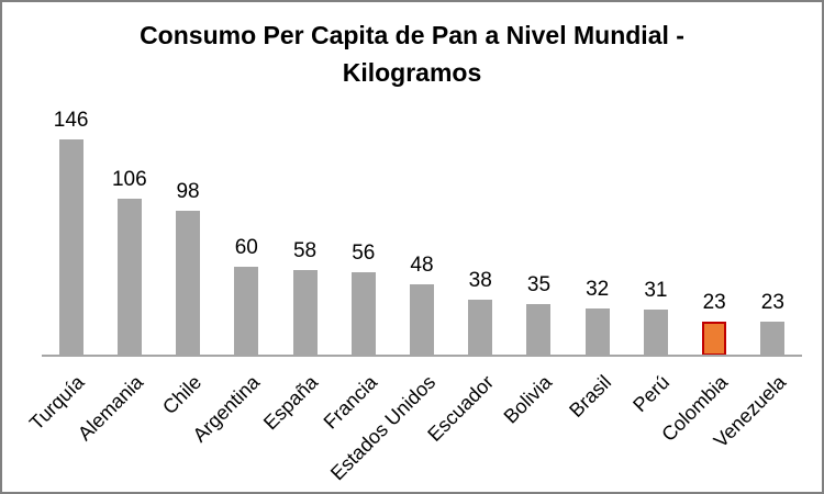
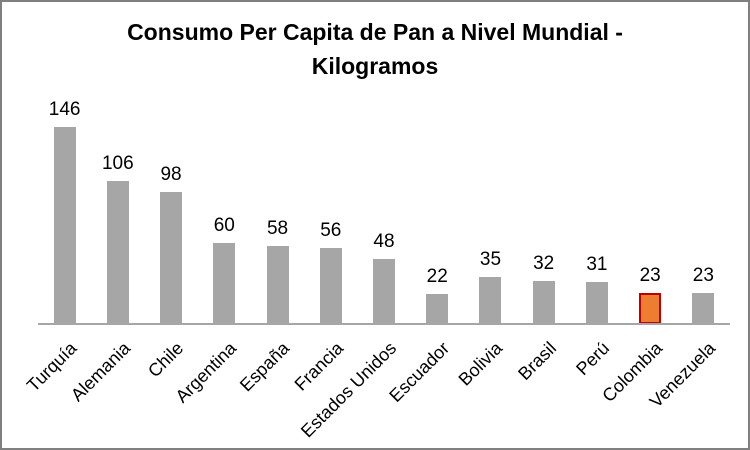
Escuador: 38 -> 22
